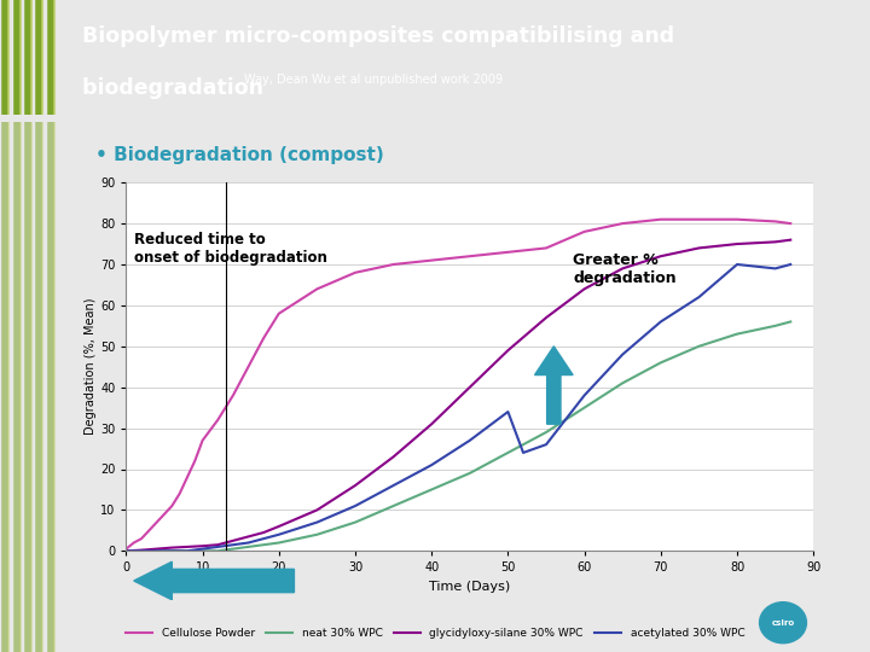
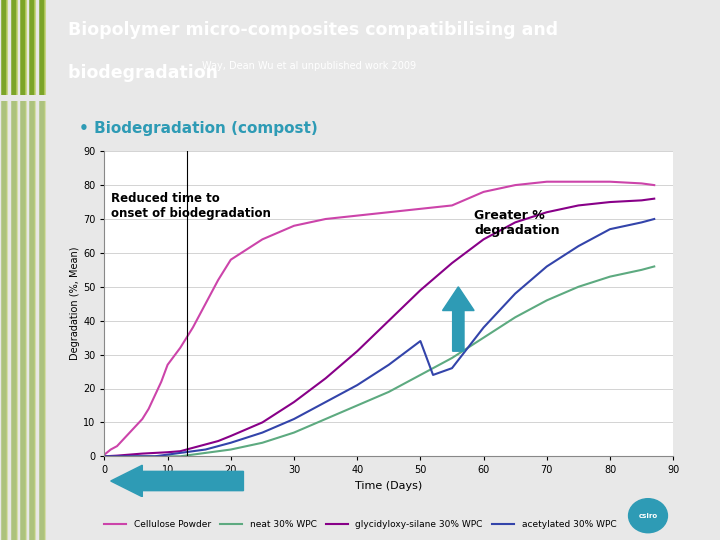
acetylated 30% WPC/80: 70.0 -> 67.0
